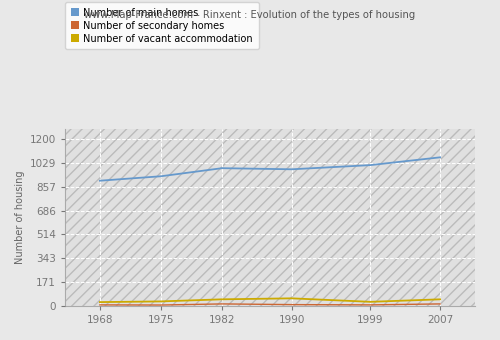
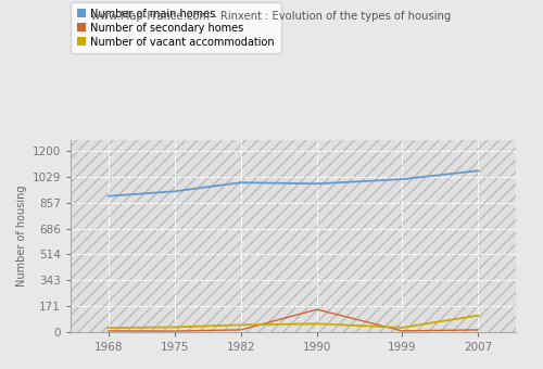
Number of secondary homes/1990: 10 -> 150
Number of vacant accommodation/2007: 50 -> 110
